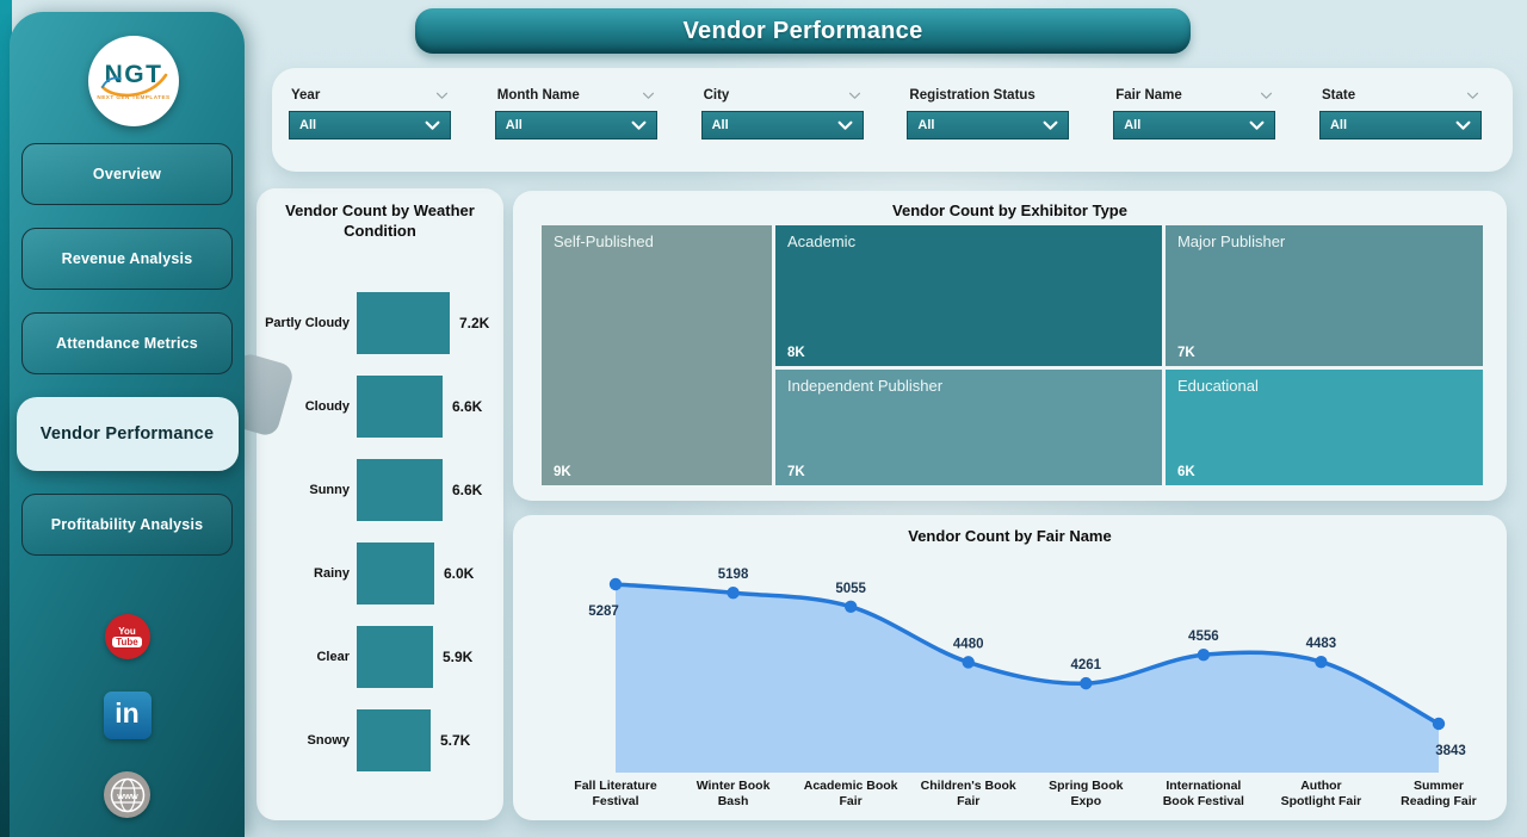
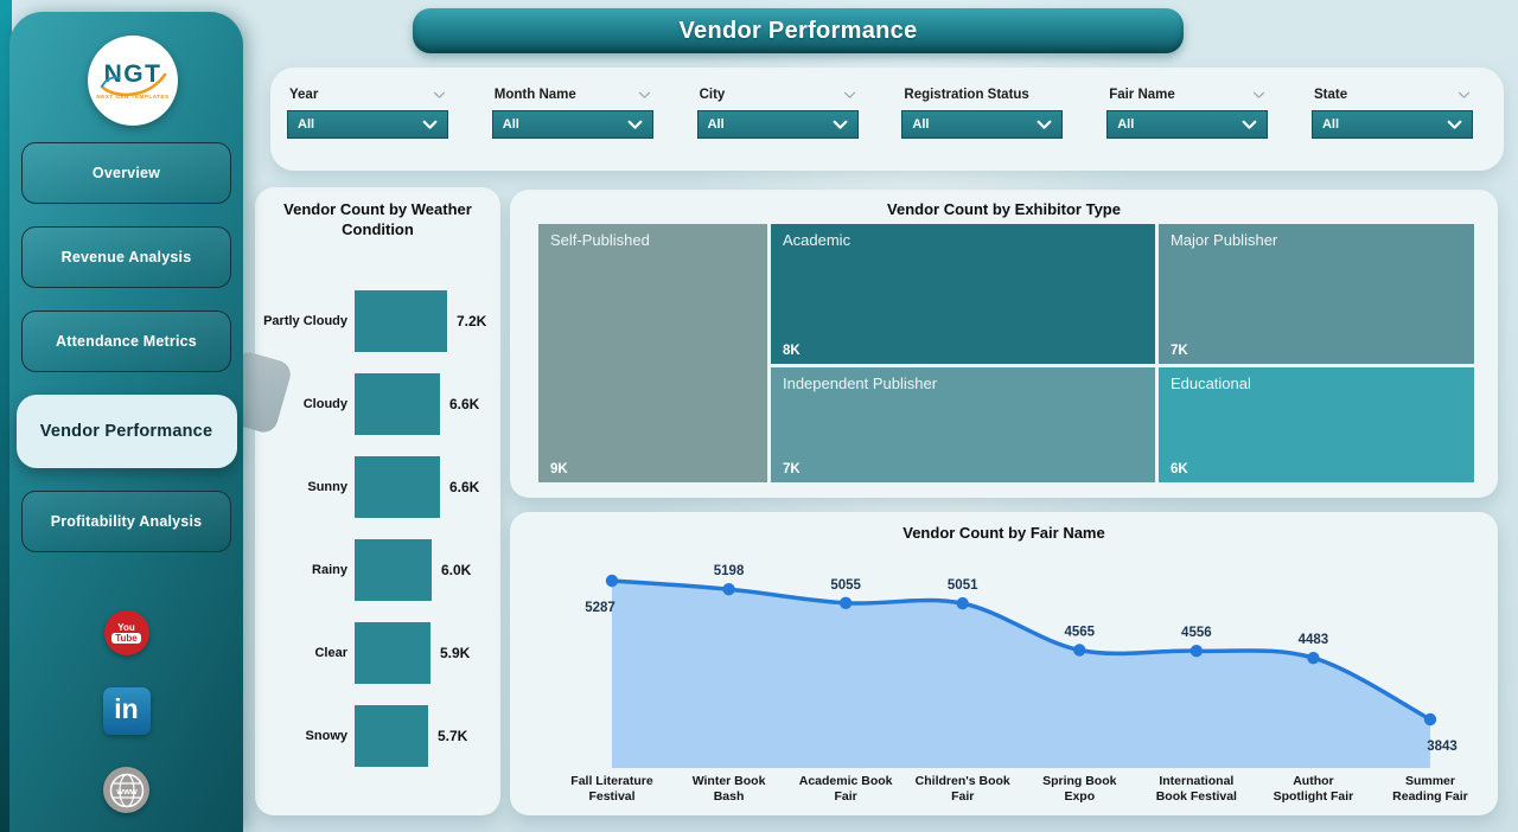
Vendor Count by Fair Name/Children's Book Fair: 4480 -> 5051
Vendor Count by Fair Name/Spring Book Expo: 4261 -> 4565
